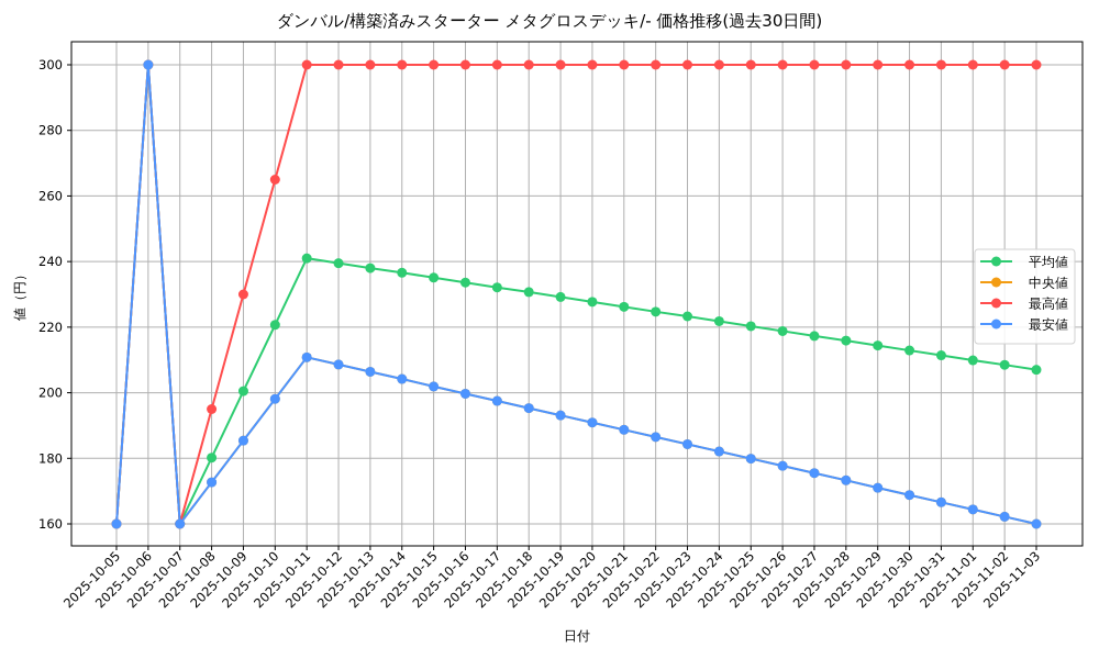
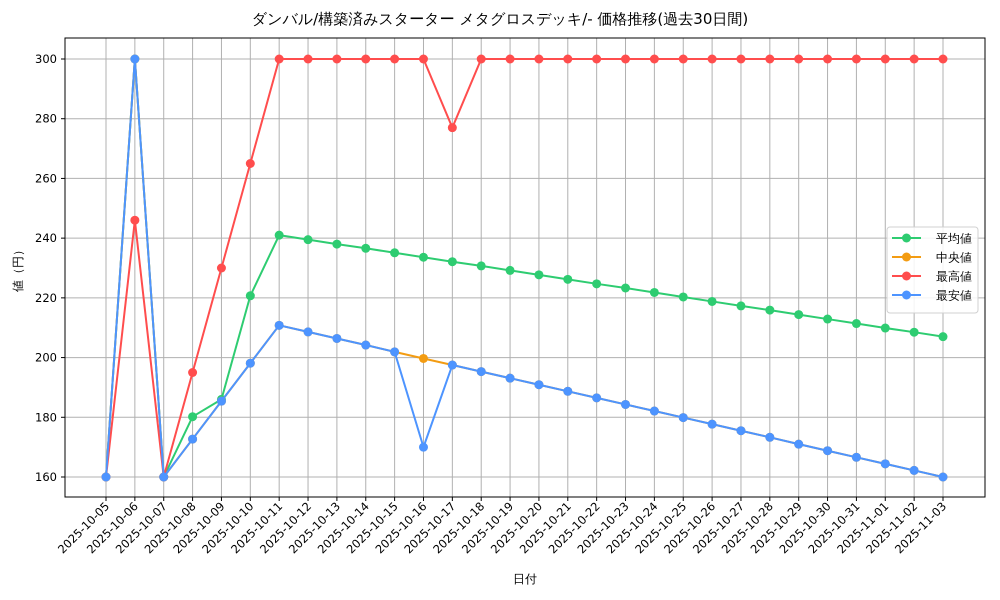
最高値/2025-10-06: 300 -> 246
平均値/2025-10-09: 200 -> 186
最安値/2025-10-16: 200 -> 170
最高値/2025-10-17: 300 -> 277
